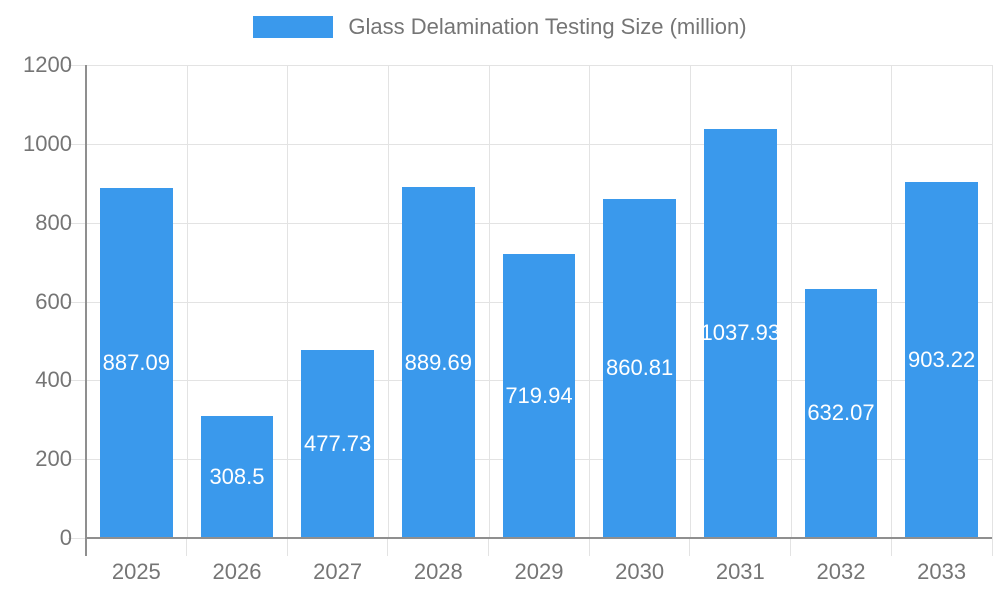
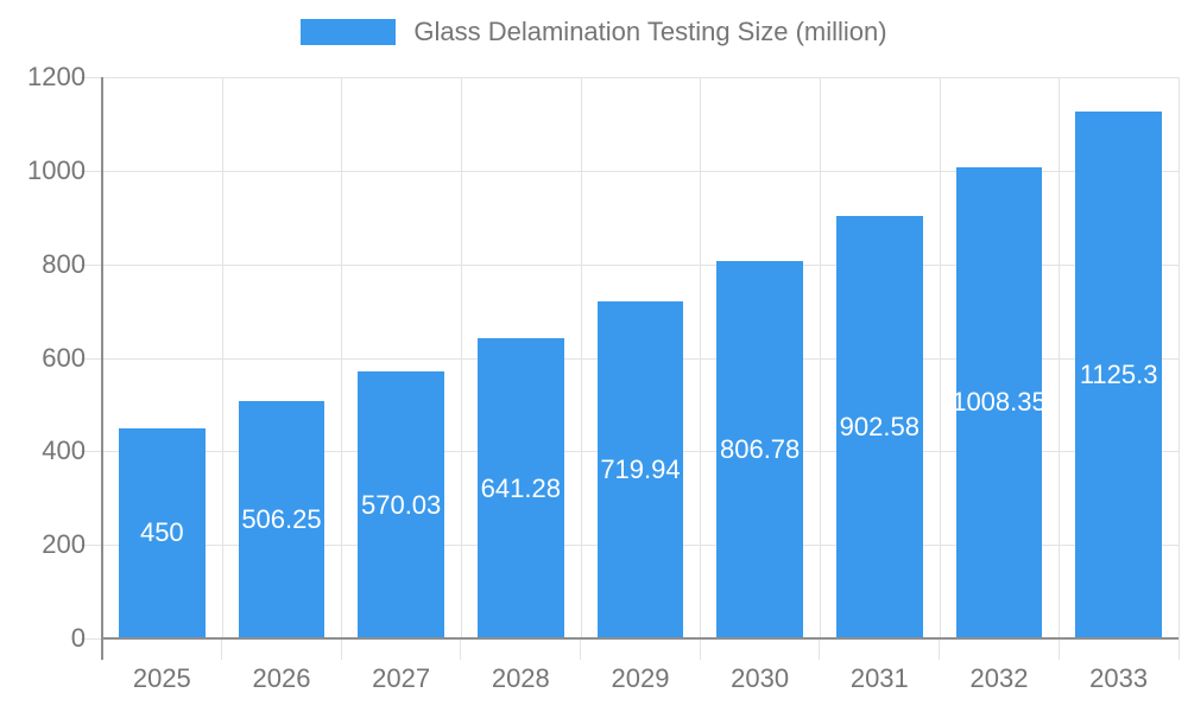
2025: 887.09 -> 450
2026: 308.5 -> 506.25
2027: 477.73 -> 570.03
2028: 889.69 -> 641.28
2030: 860.81 -> 806.78
2031: 1037.93 -> 902.58
2032: 632.07 -> 1008.35
2033: 903.22 -> 1125.3
